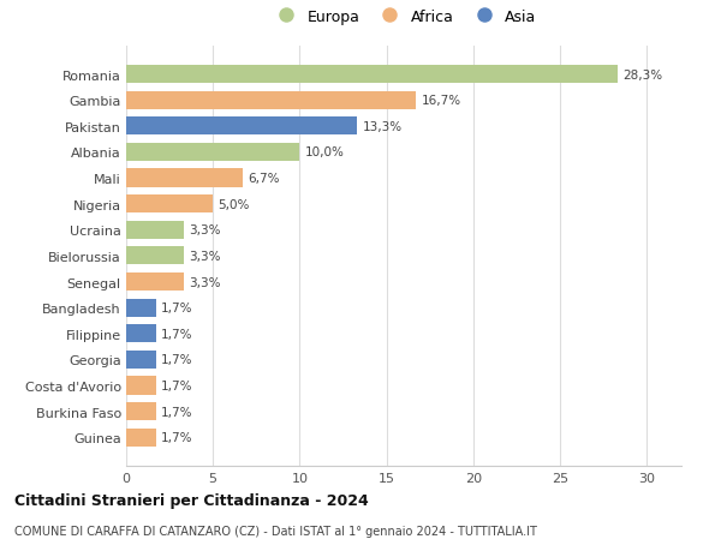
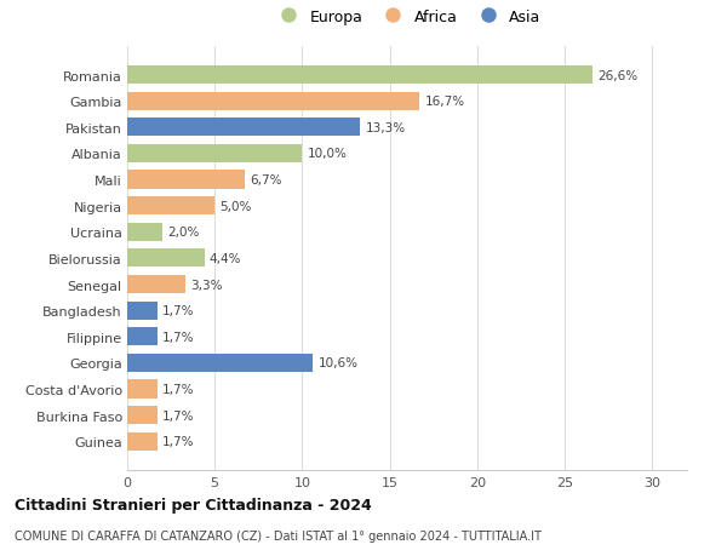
Romania: 28,3% -> 26,6%
Ucraina: 3,3% -> 2,0%
Bielorussia: 3,3% -> 4,4%
Georgia: 1,7% -> 10,6%
